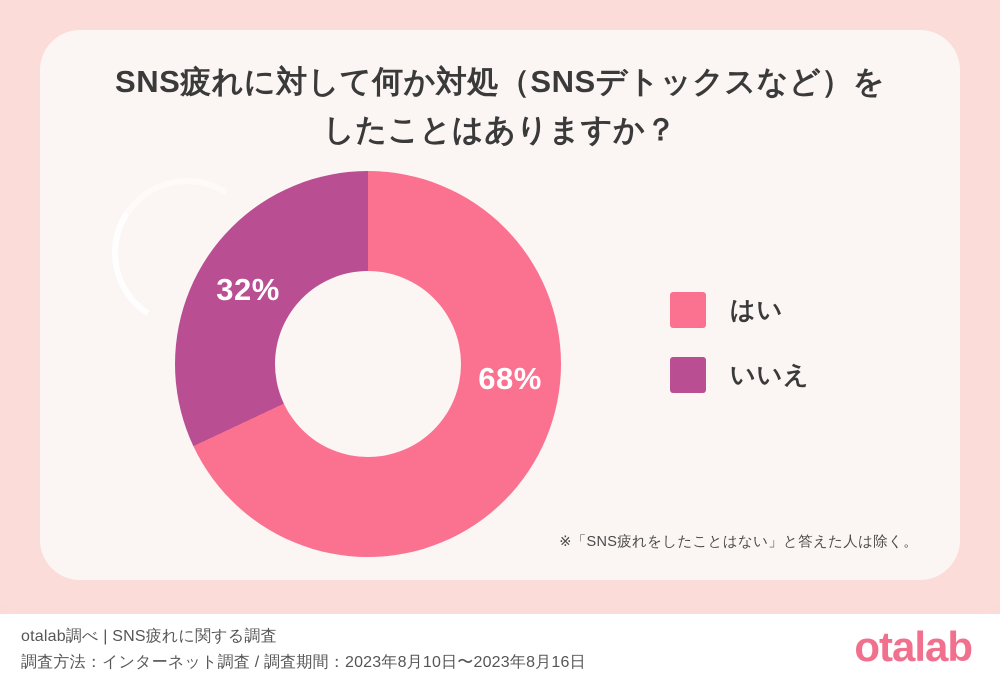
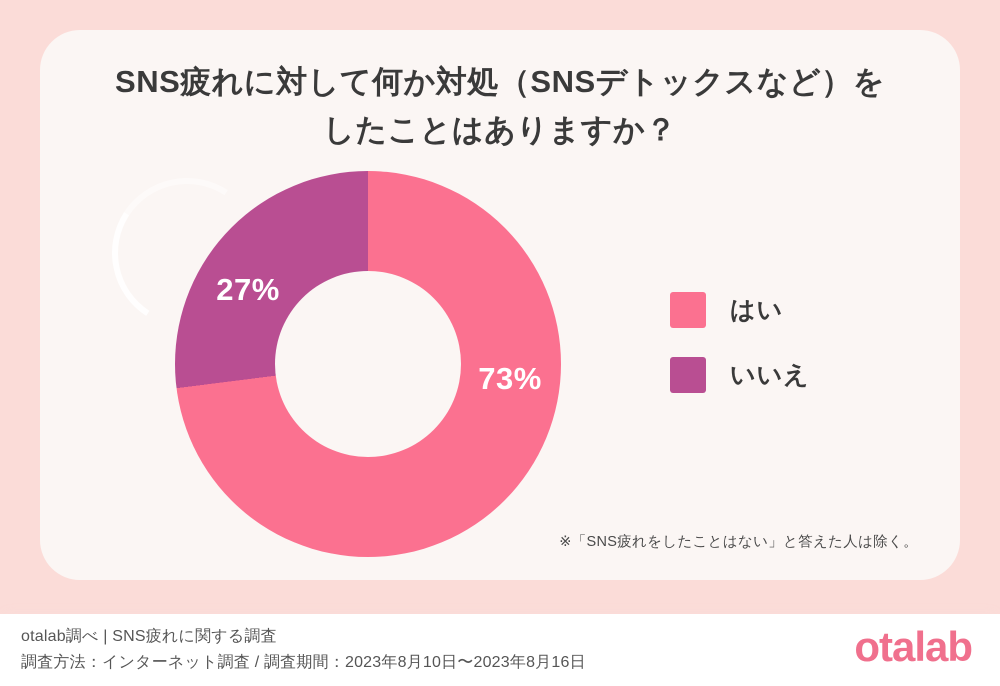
はい: 68% -> 73%
いいえ: 32% -> 27%
